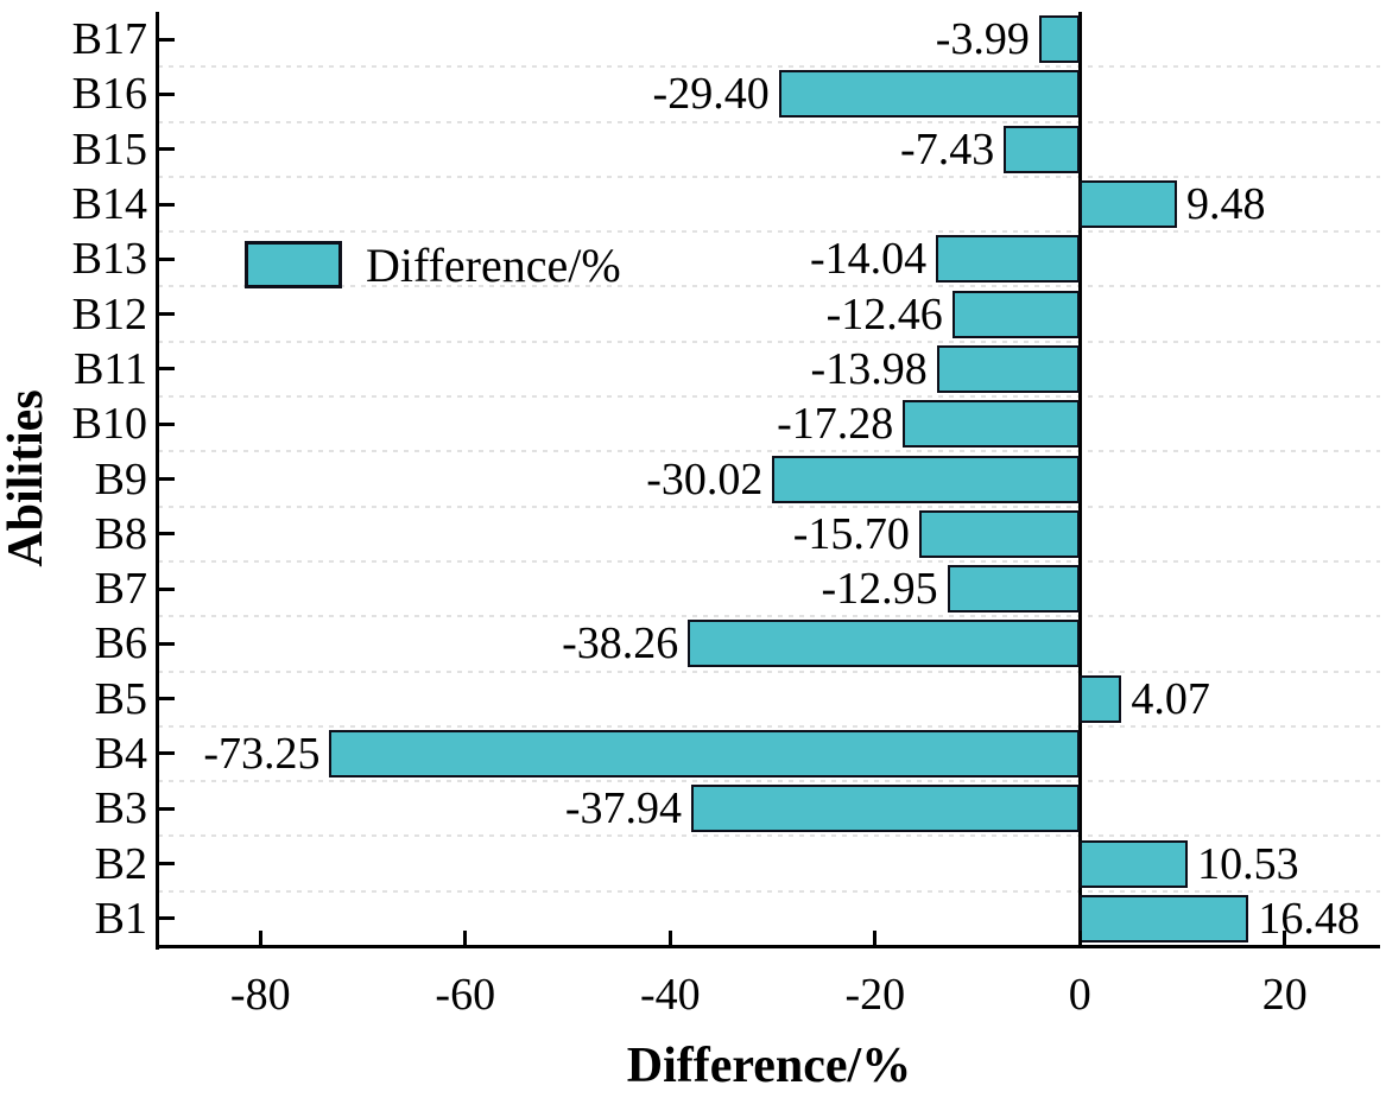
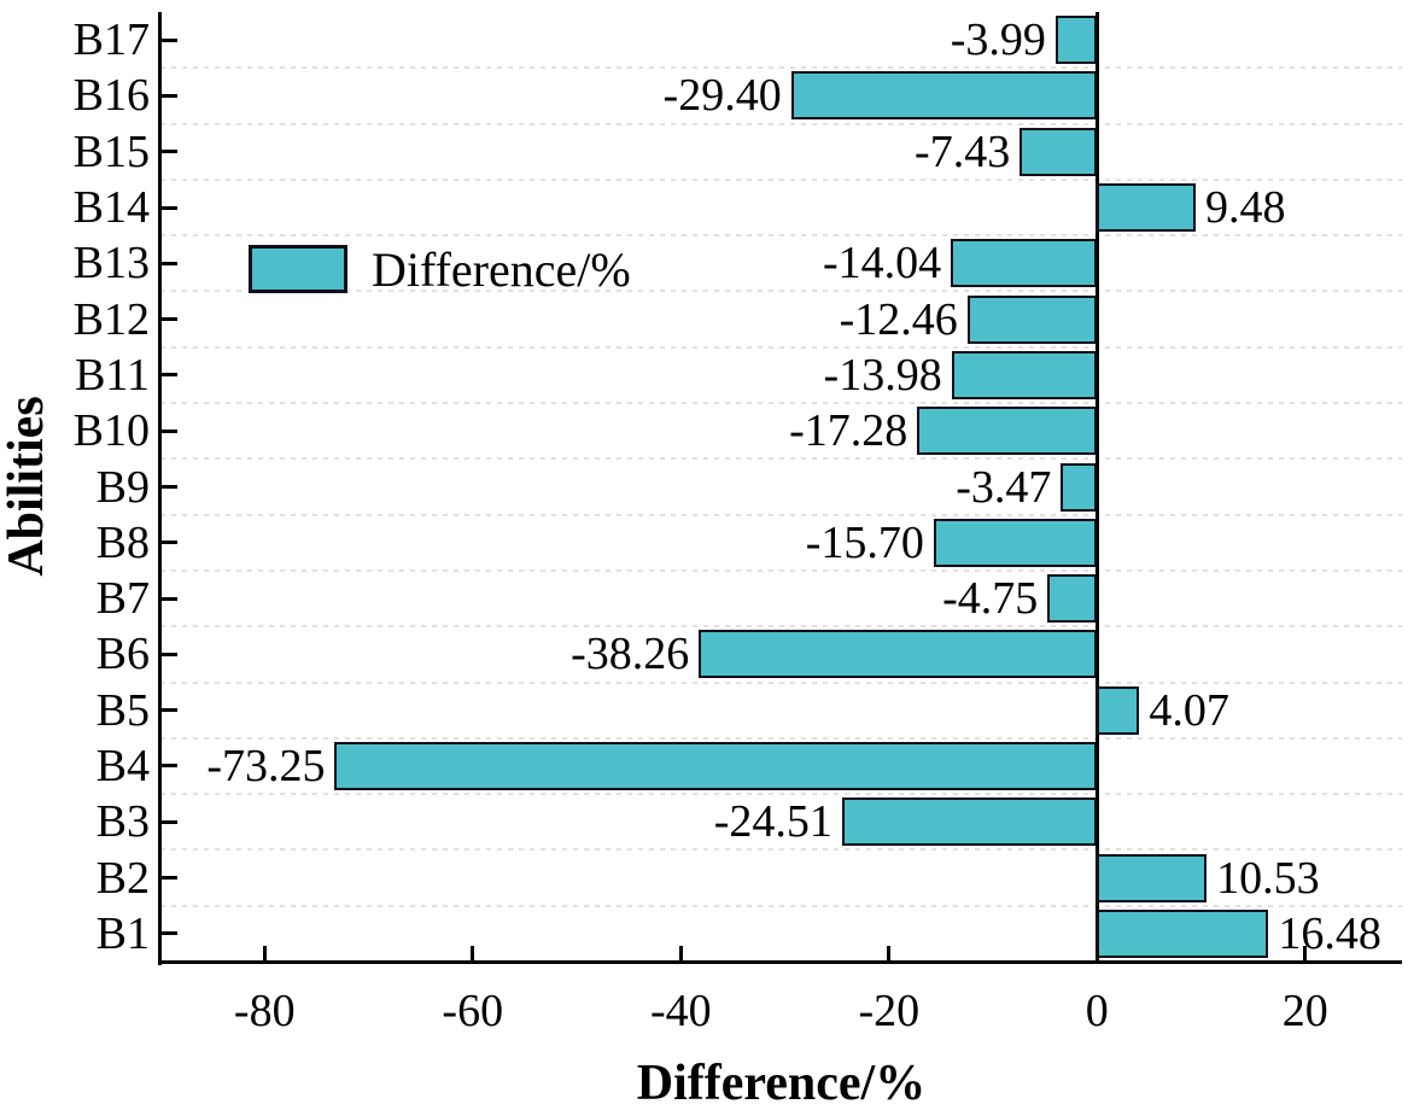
B9: -30.02 -> -3.47
B7: -12.95 -> -4.75
B3: -37.94 -> -24.51
